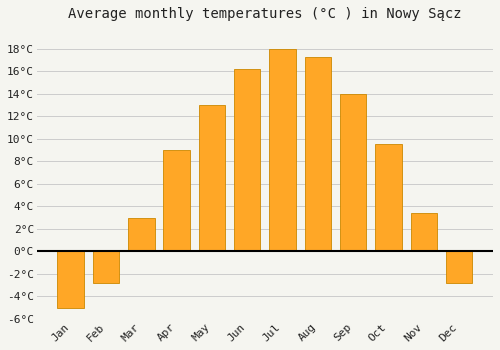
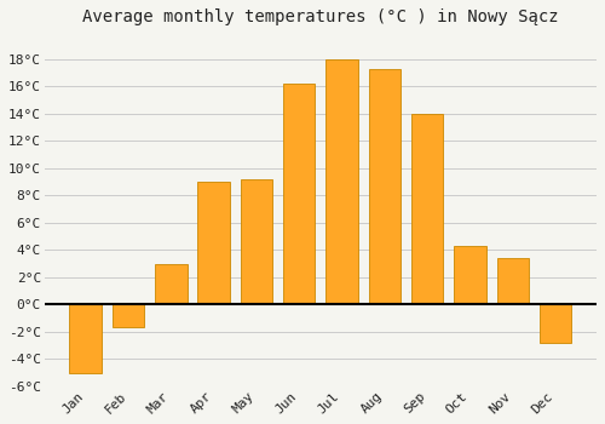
Feb: -2.8°C -> -1.7°C
May: 13.0°C -> 9.2°C
Oct: 9.5°C -> 4.3°C
